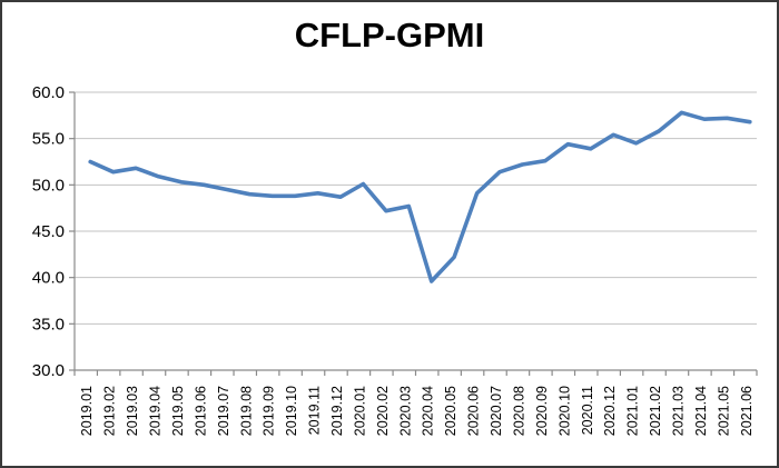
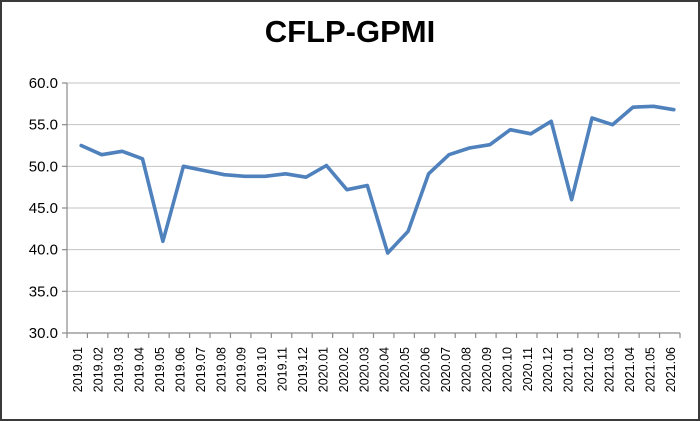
2019.05: 50 -> 41
2021.01: 54 -> 46
2021.03: 58 -> 55
